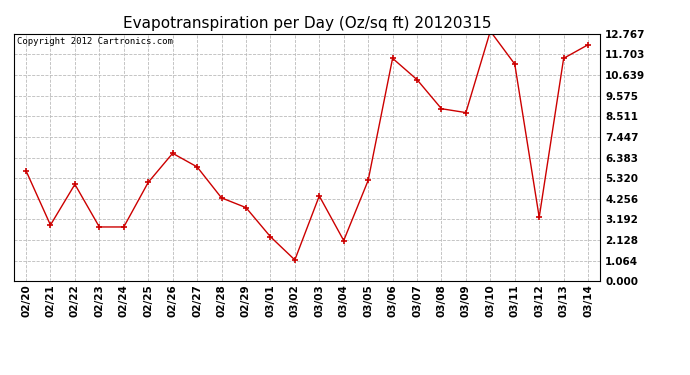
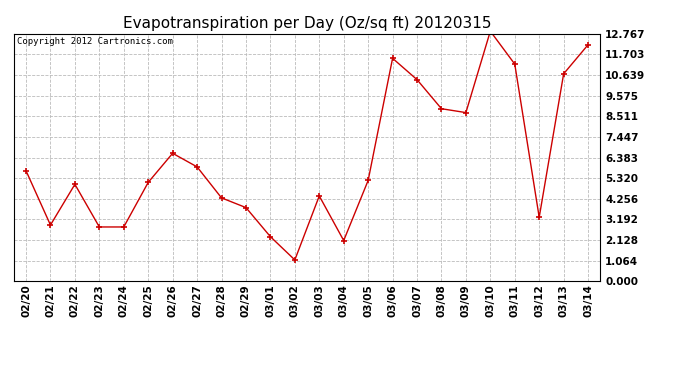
03/13: 11.5 -> 10.7
